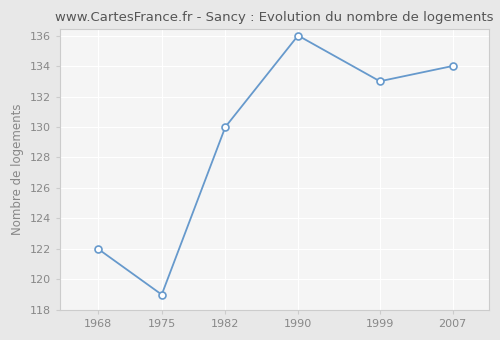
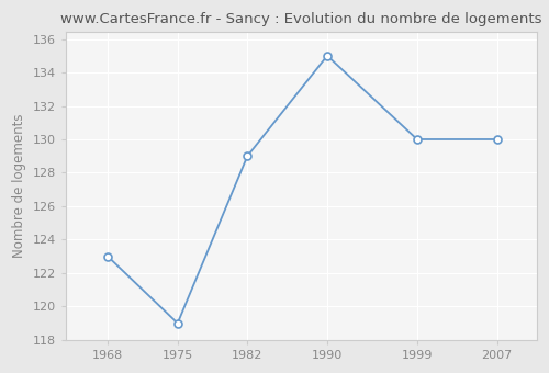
1968: 122 -> 123
1982: 130 -> 129
1990: 136 -> 135
1999: 133 -> 130
2007: 134 -> 130
